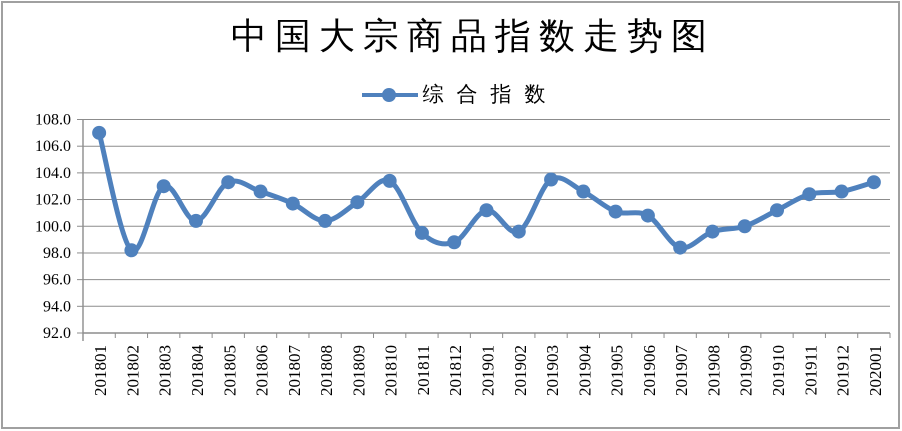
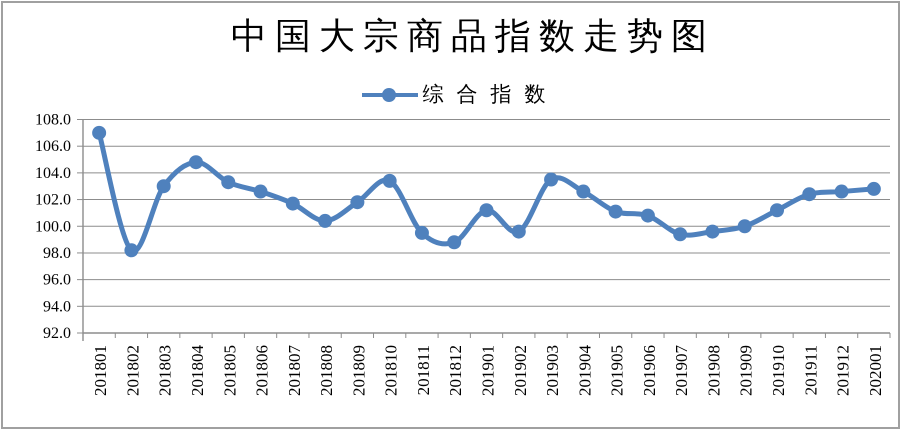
201804: 100.4 -> 104.8
201907: 98.4 -> 99.4
202001: 103.3 -> 102.8
